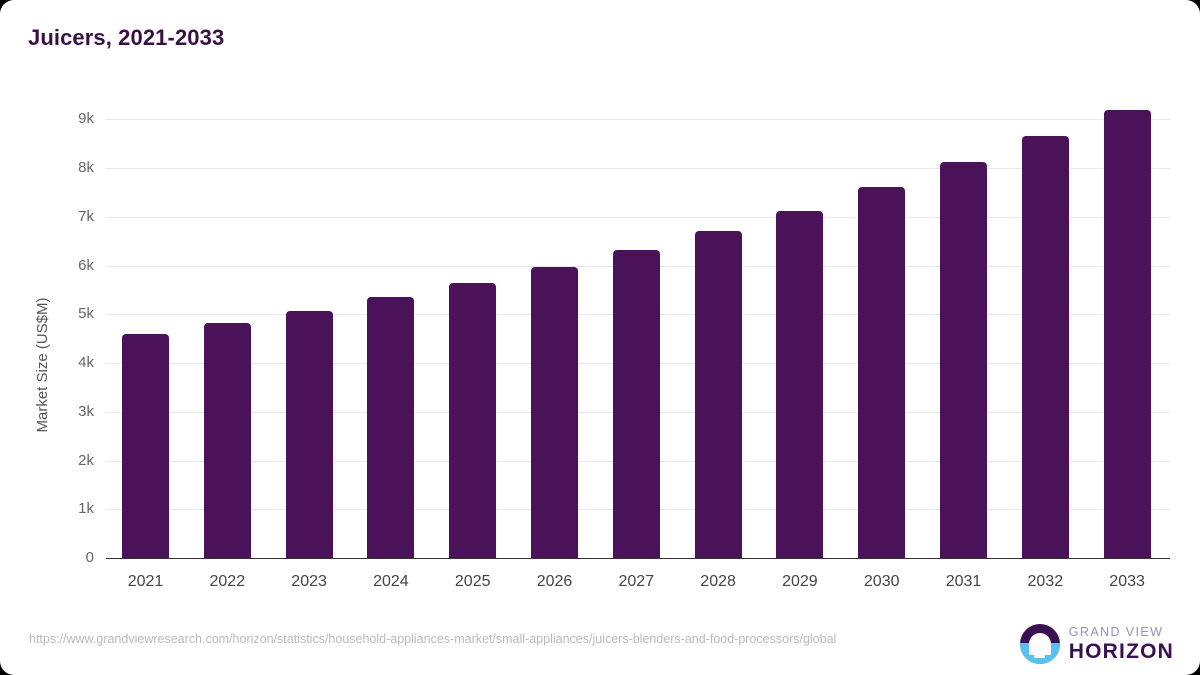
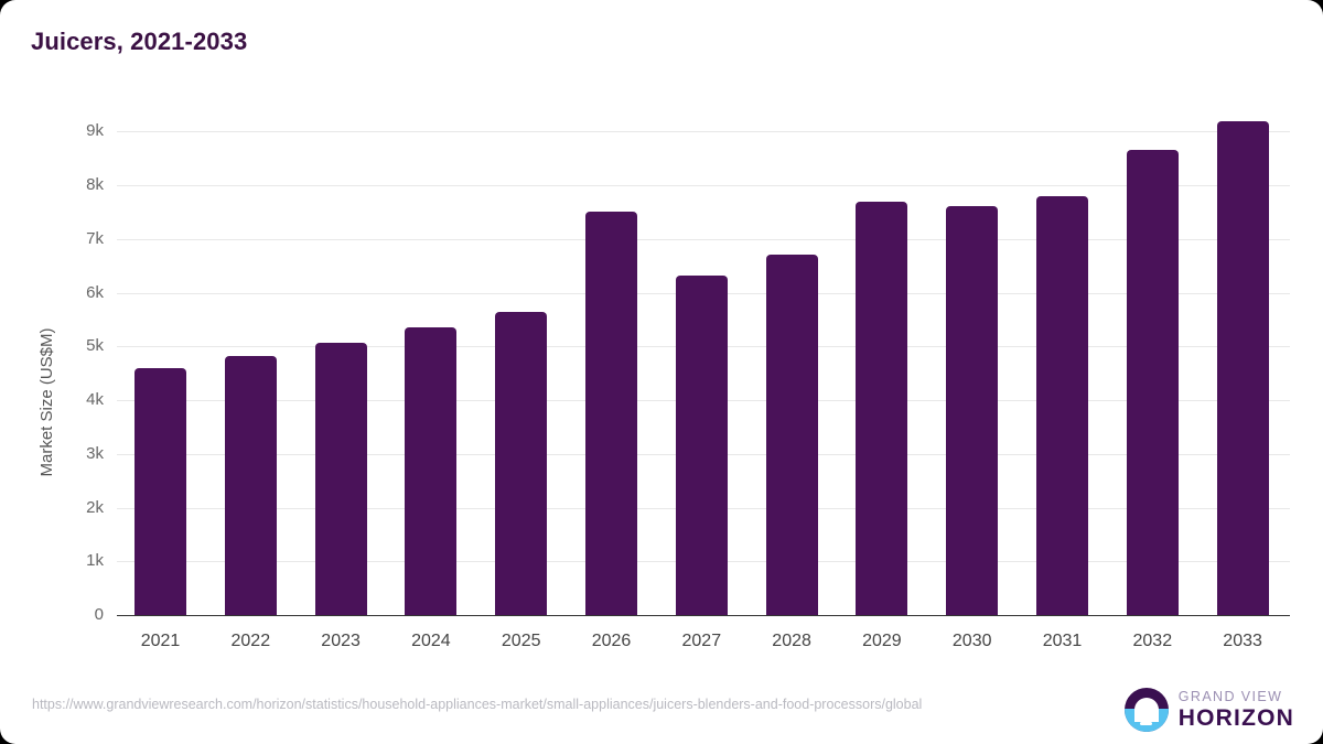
2026: 6.0k -> 7.5k
2029: 7.1k -> 7.7k
2031: 8.1k -> 7.8k
